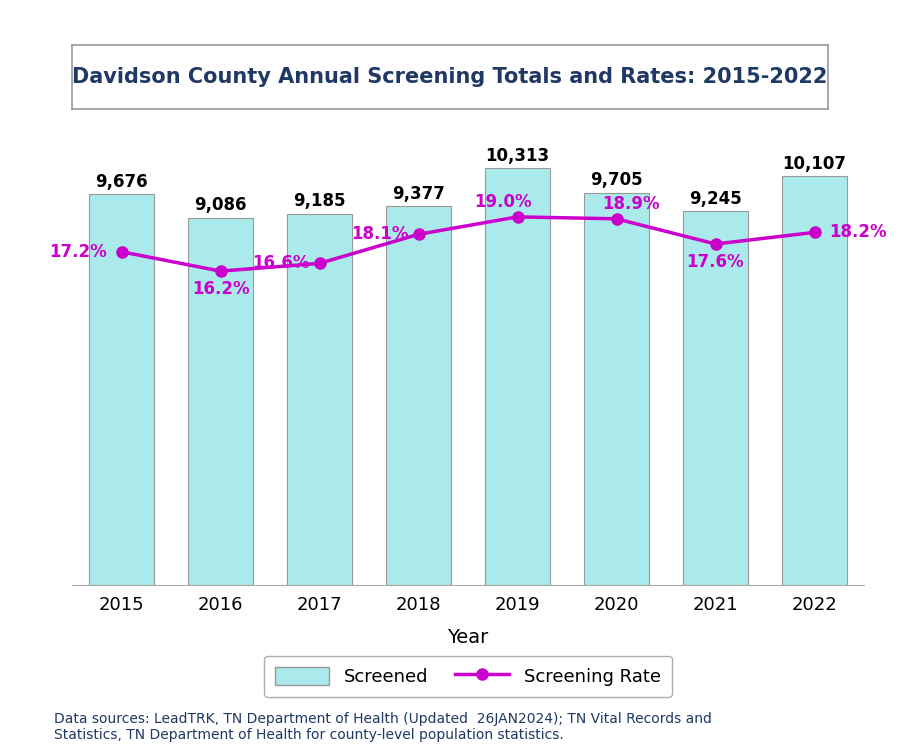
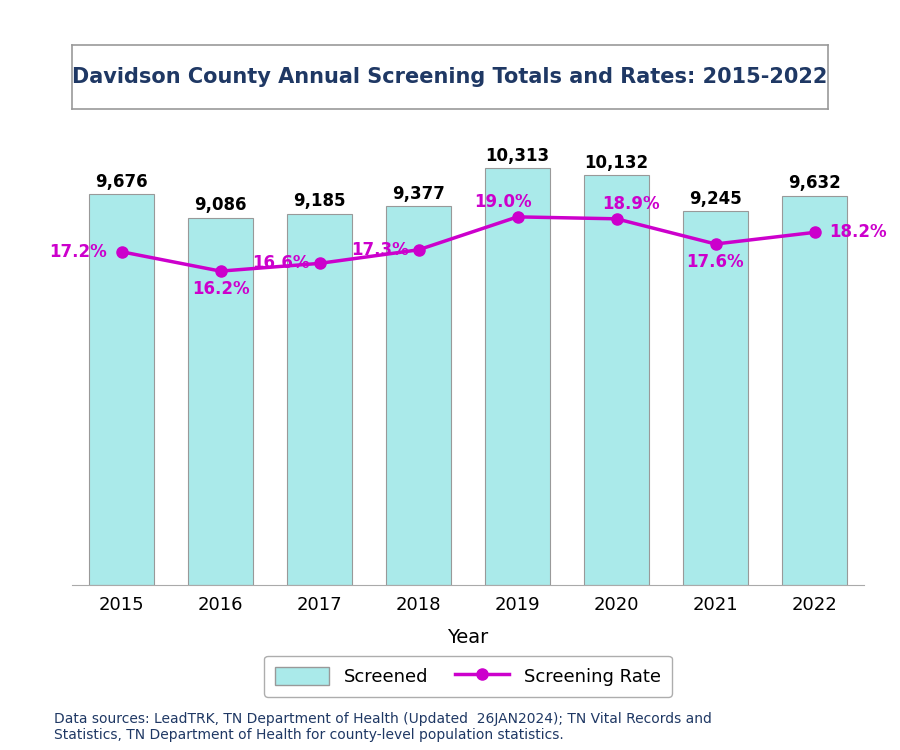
Screening Rate/2018: 18.1% -> 17.3%
Screened/2020: 9,705 -> 10,132
Screened/2022: 10,107 -> 9,632
